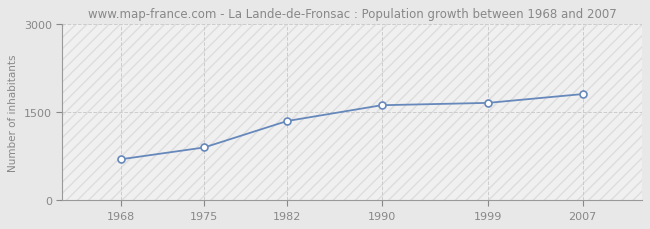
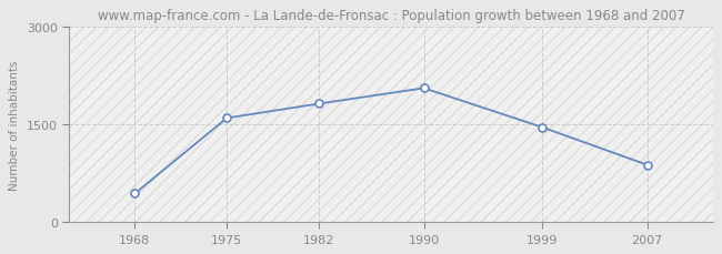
1968: 700 -> 440
1975: 900 -> 1600
1982: 1350 -> 1820
1990: 1620 -> 2060
1999: 1660 -> 1460
2007: 1810 -> 880
